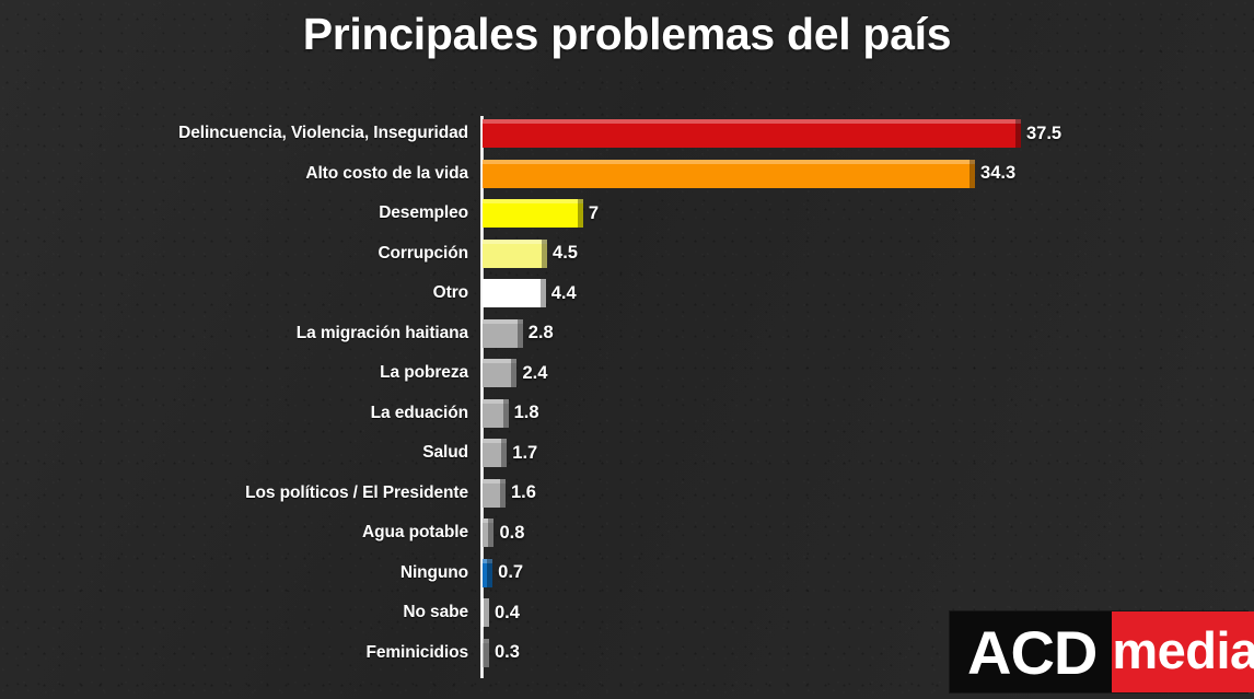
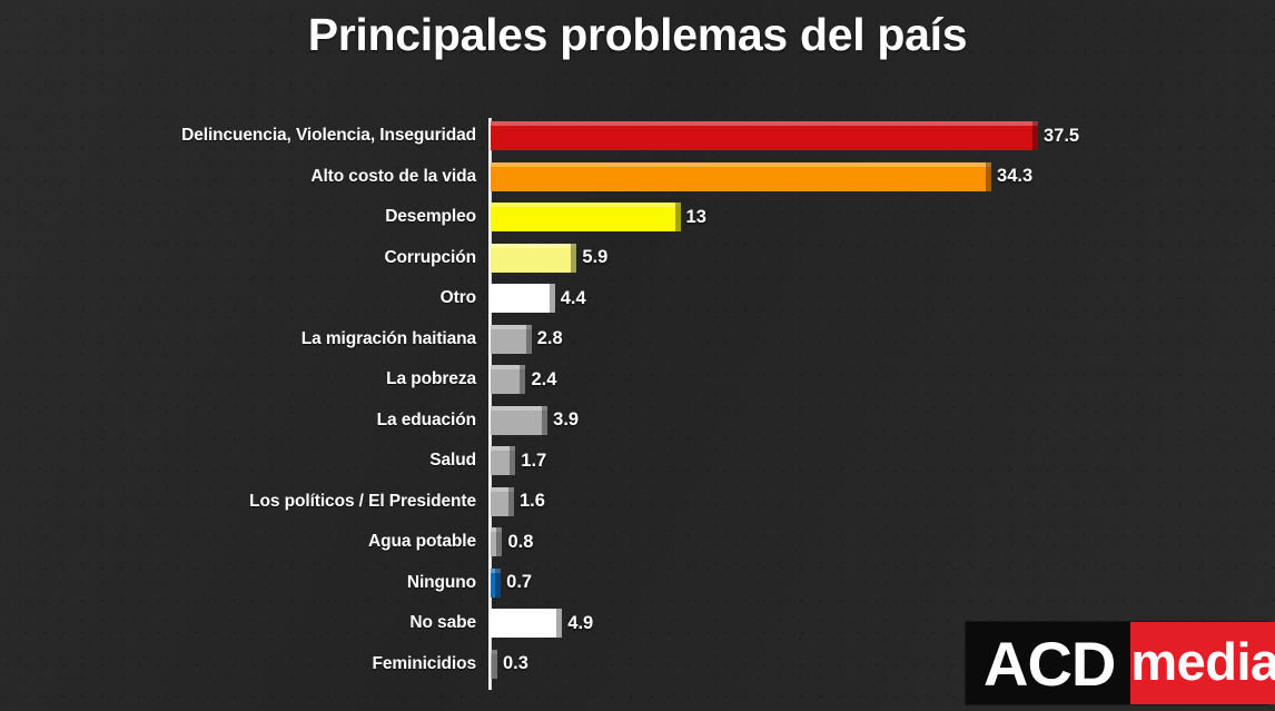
Desempleo: 7 -> 13
Corrupción: 4.5 -> 5.9
La eduación: 1.8 -> 3.9
No sabe: 0.4 -> 4.9
